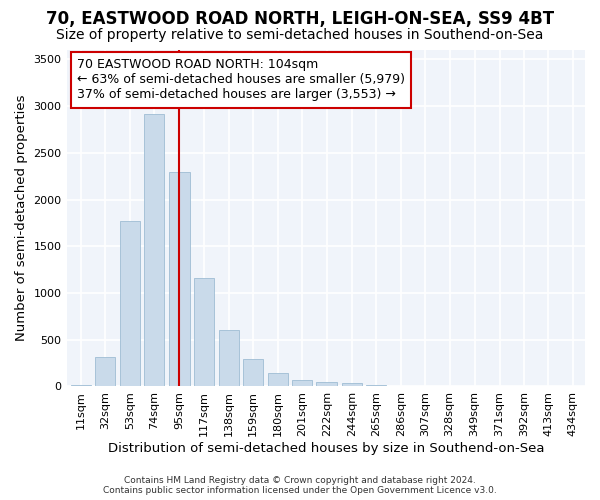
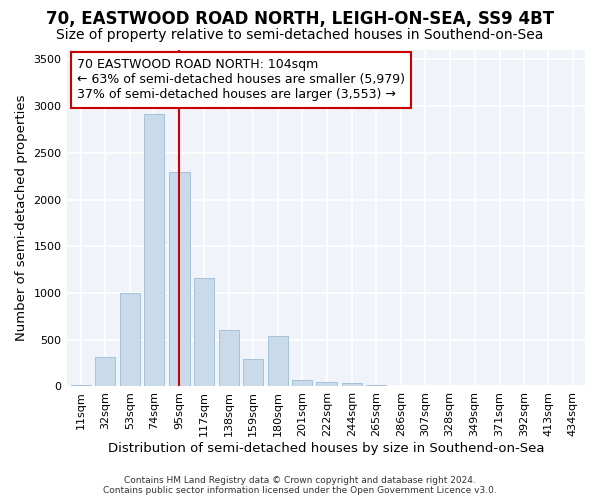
53sqm: 1780 -> 1000
180sqm: 140 -> 540
